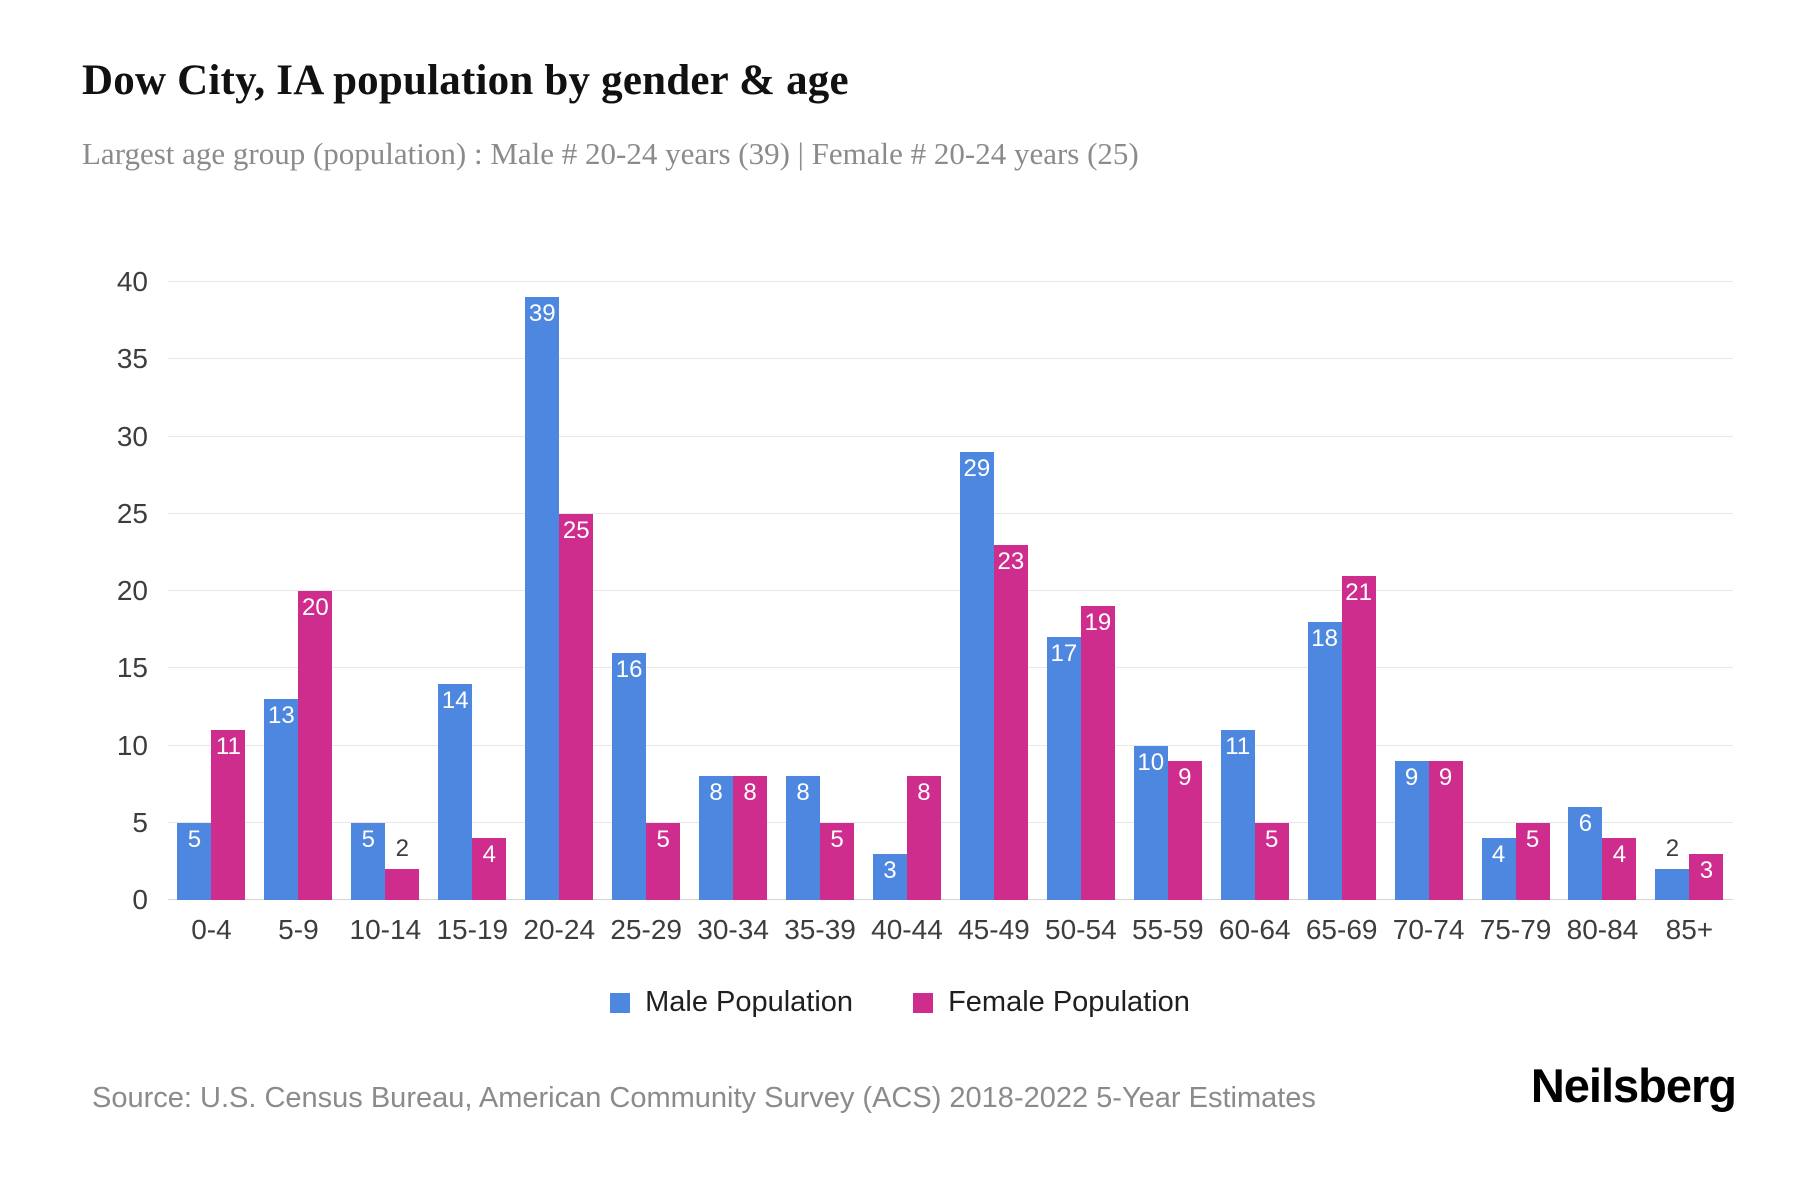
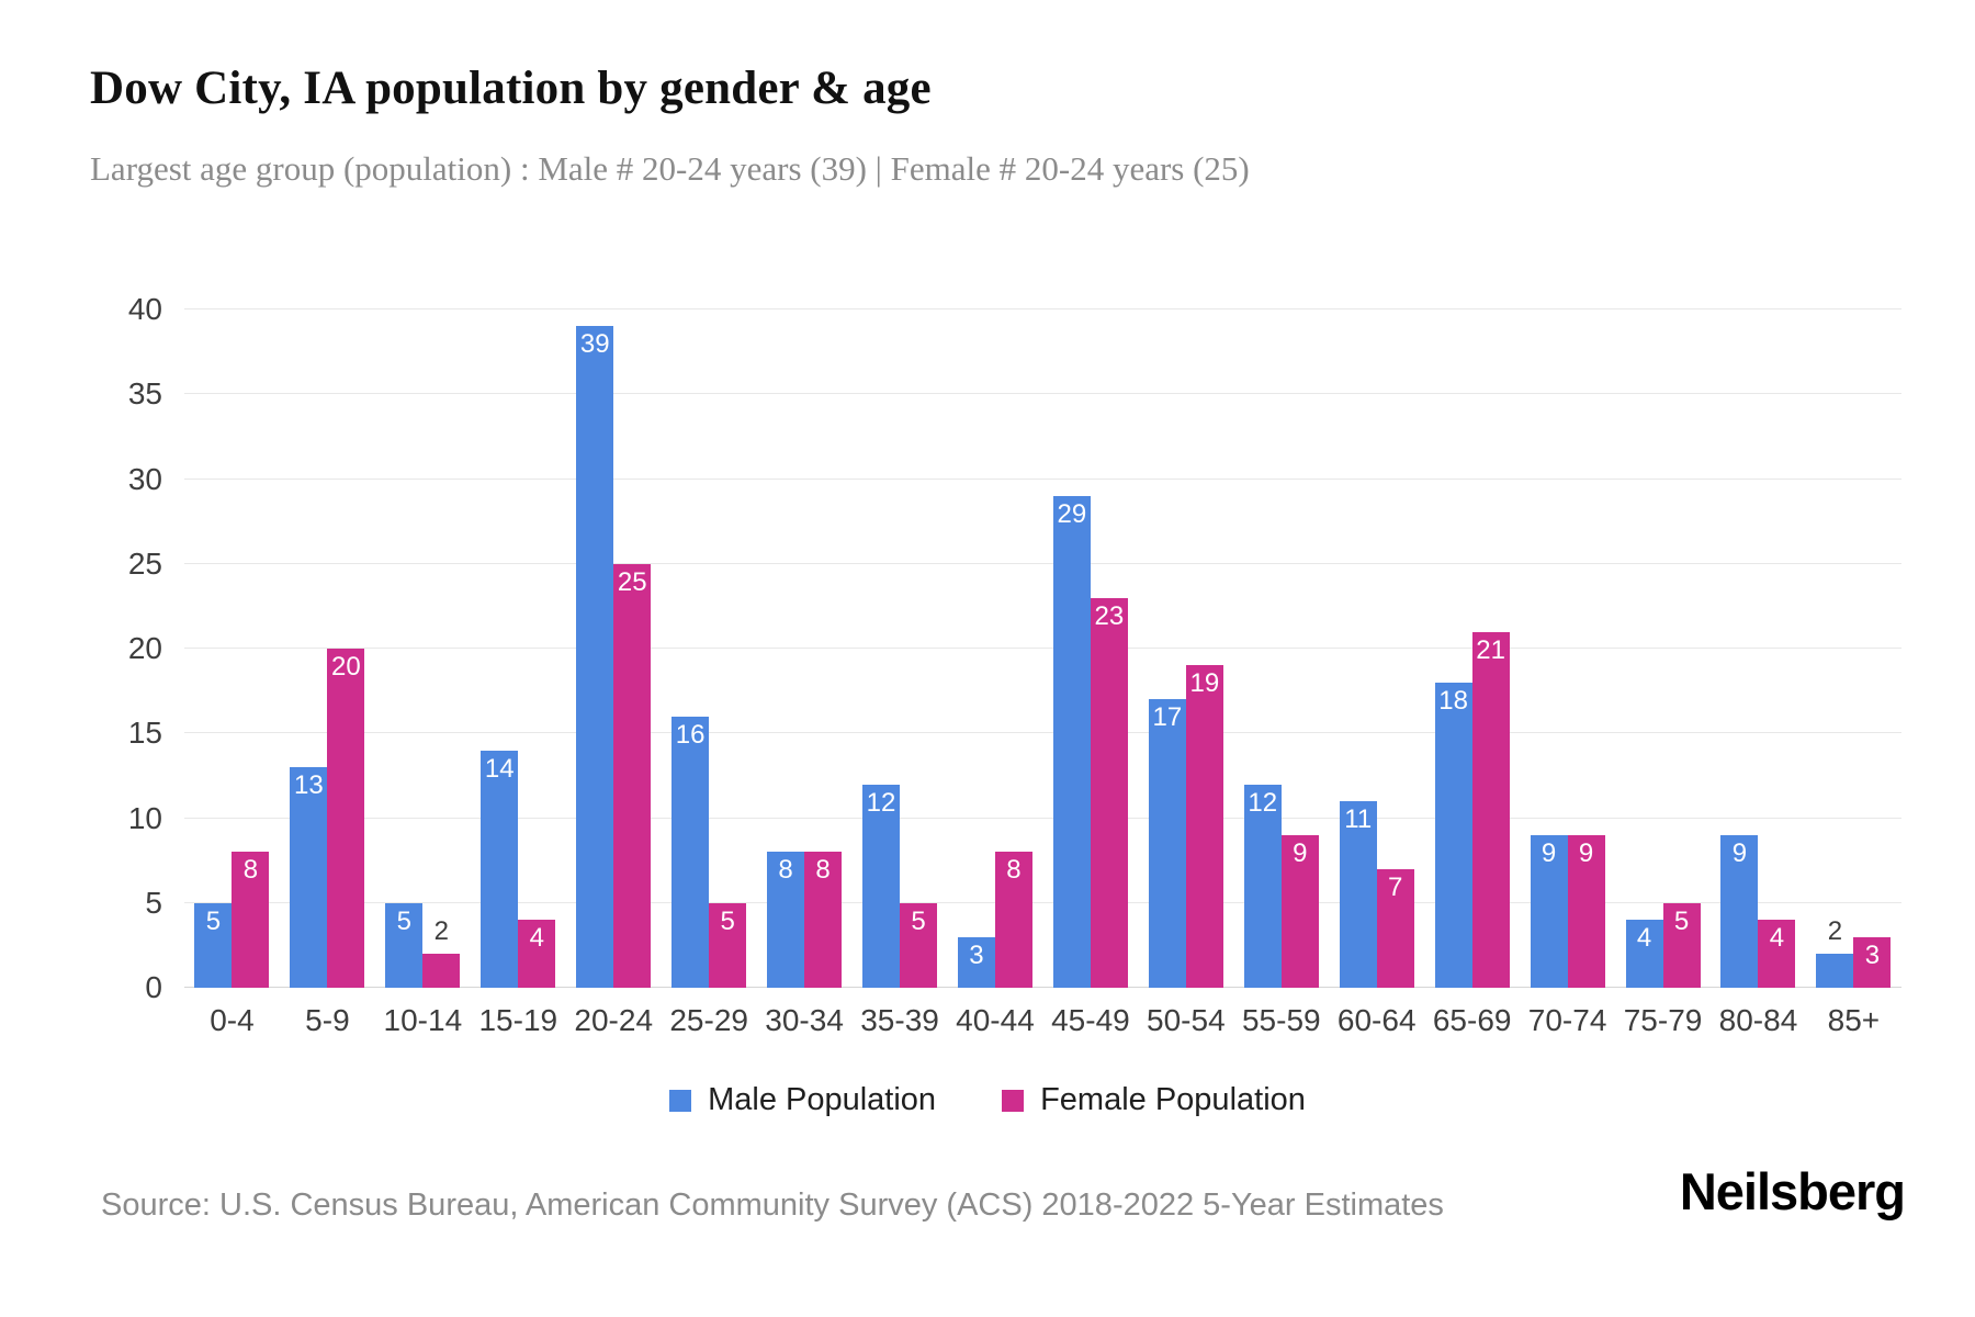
Female Population/0-4: 11 -> 8
Male Population/35-39: 8 -> 12
Male Population/55-59: 10 -> 12
Female Population/60-64: 5 -> 7
Male Population/80-84: 6 -> 9
